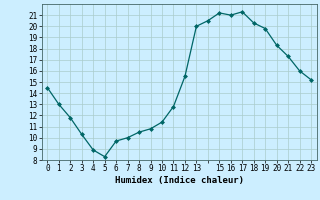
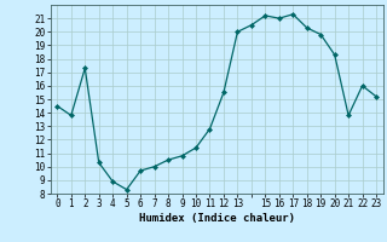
1: 13.0 -> 13.8
2: 11.8 -> 17.3
21: 17.3 -> 13.8
